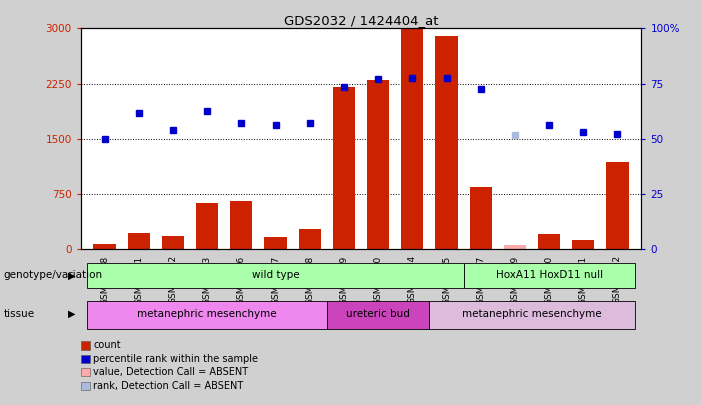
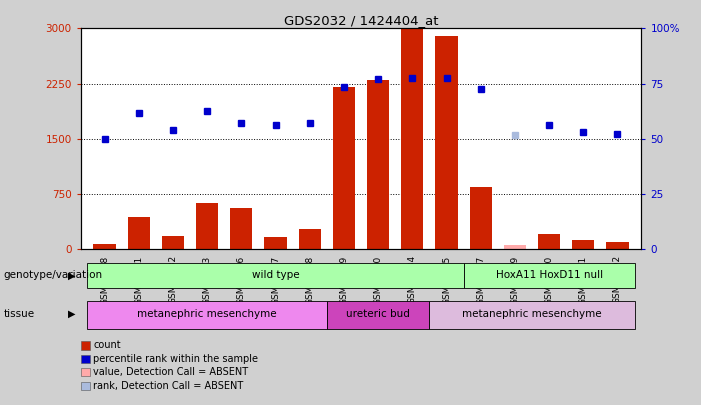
GSM87681: 220 -> 430
GSM87686: 660 -> 560
GSM87692: 1180 -> 100
